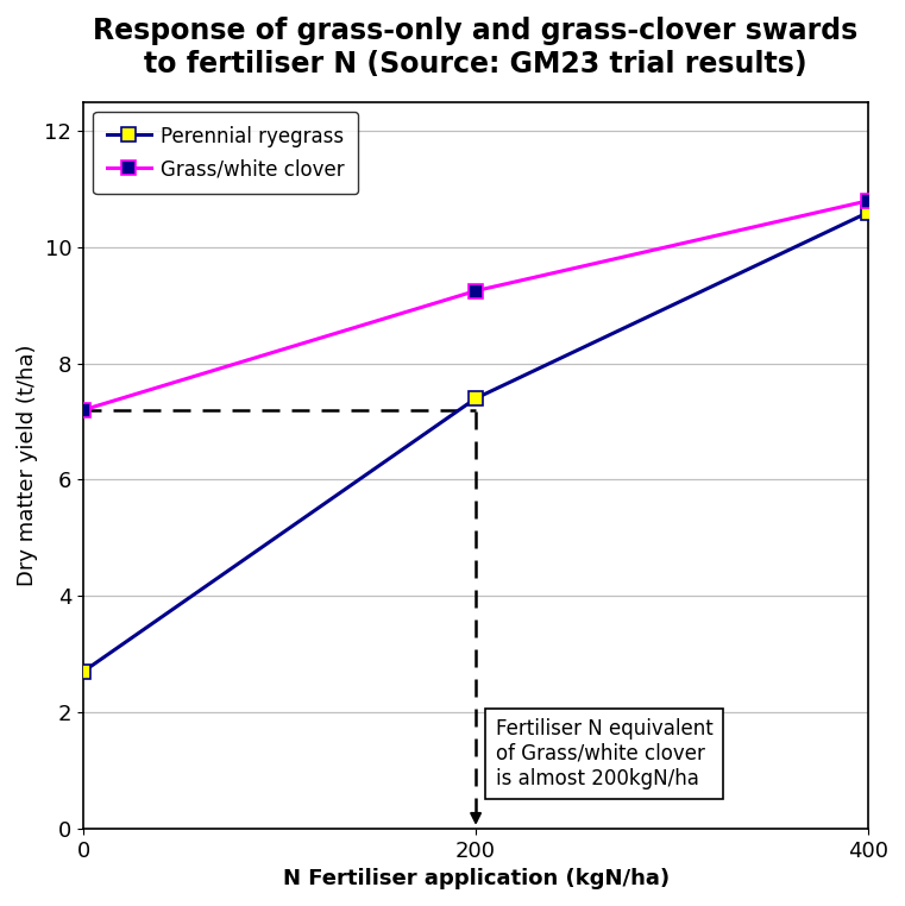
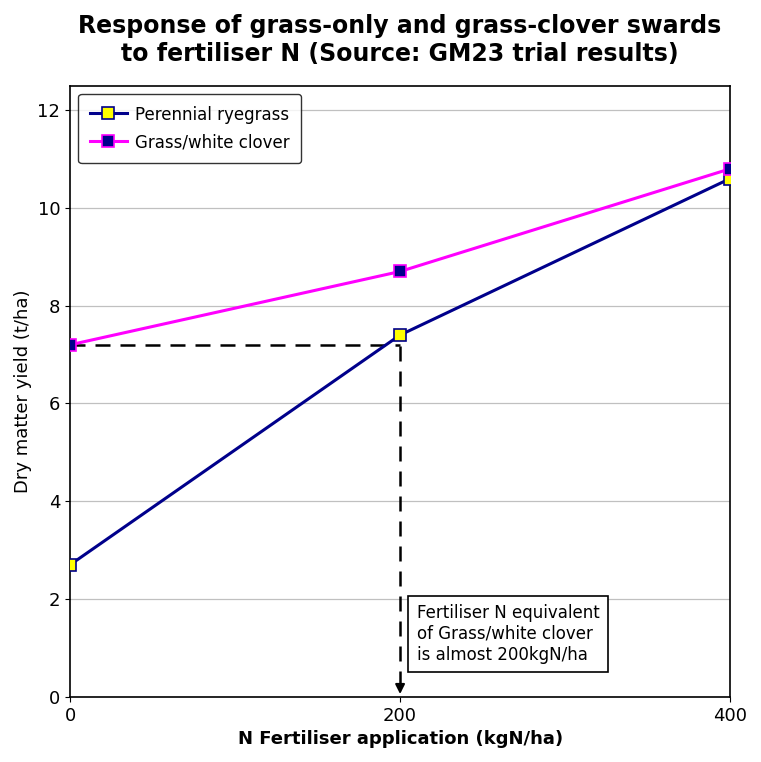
Grass/white clover/200: 9.25 -> 8.70
